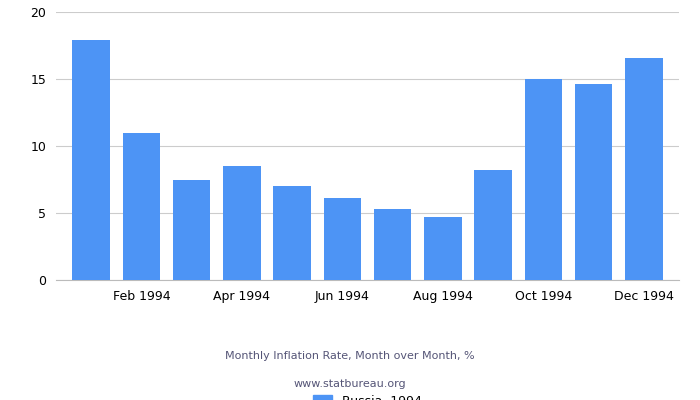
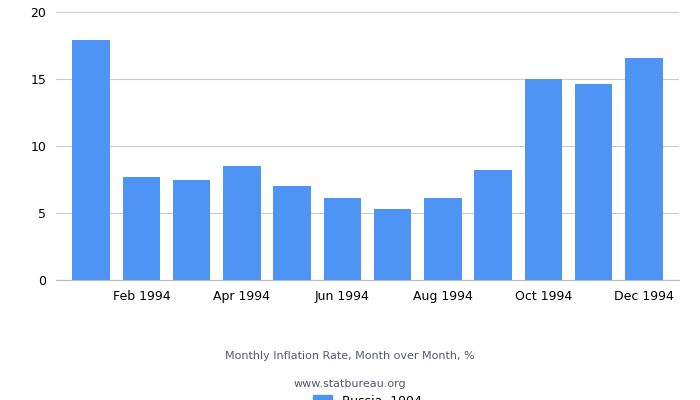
Feb 1994: 11.0 -> 7.7
Aug 1994: 4.7 -> 6.1
